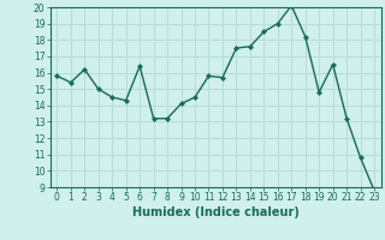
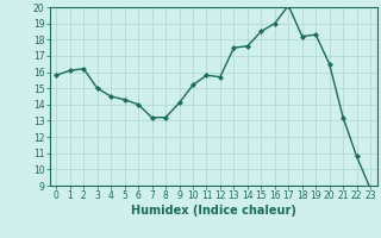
1: 15.4 -> 16.1
6: 16.4 -> 14.0
10: 14.5 -> 15.2
19: 14.8 -> 18.3
